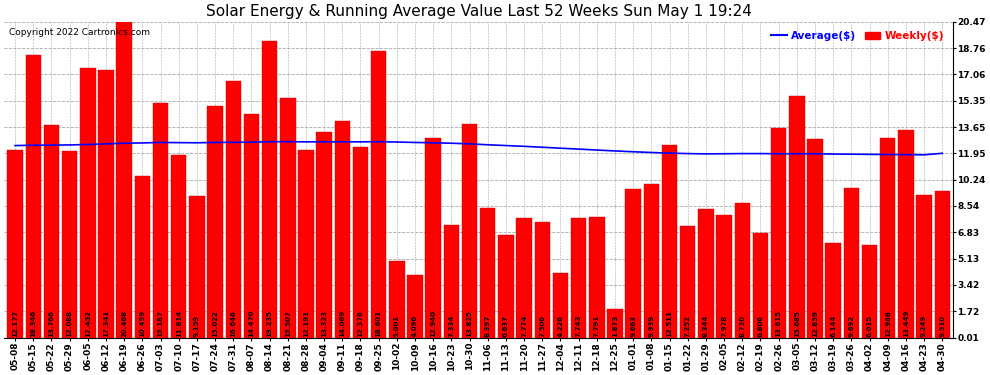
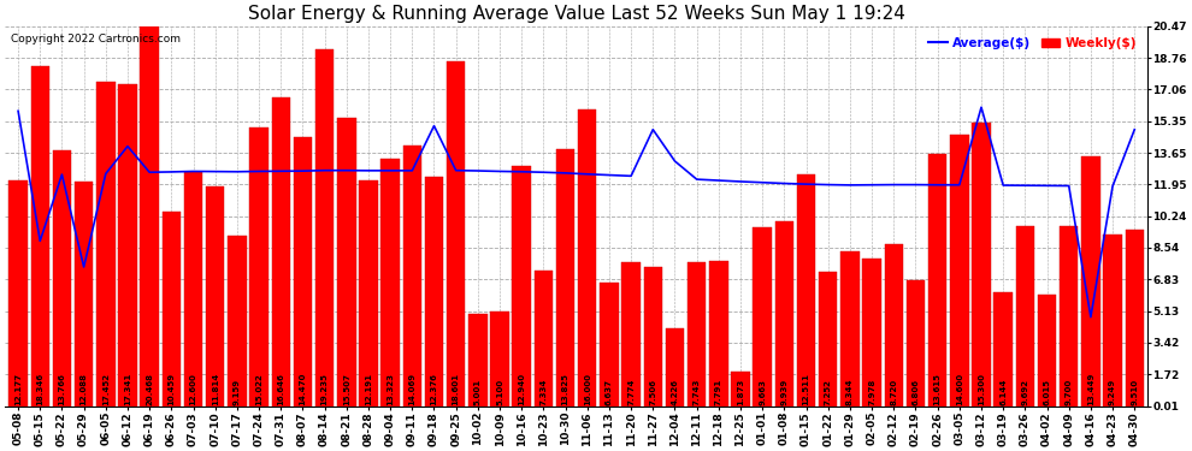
Average($)/05-08: 12.4 -> 15.9
Average($)/05-15: 12.5 -> 8.9
Average($)/05-29: 12.5 -> 7.5
Average($)/06-12: 12.6 -> 14.0
Weekly($)/07-03: 15.2 -> 12.6
Average($)/09-18: 12.7 -> 15.1
Weekly($)/10-09: 4.1 -> 5.1
Weekly($)/11-06: 8.4 -> 16.0
Average($)/11-27: 12.3 -> 14.9
Average($)/12-04: 12.3 -> 13.2
Weekly($)/03-05: 15.7 -> 14.6
Weekly($)/03-12: 12.9 -> 15.3
Average($)/03-12: 11.9 -> 16.1
Weekly($)/04-09: 13.0 -> 9.7
Average($)/04-16: 11.9 -> 4.8
Average($)/04-30: 11.9 -> 14.9
